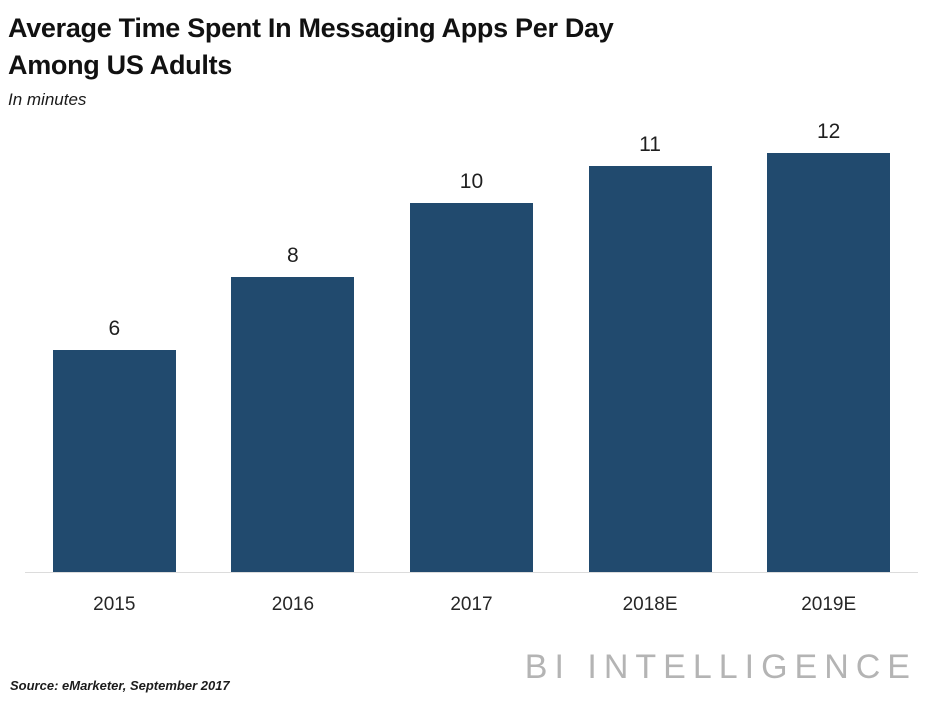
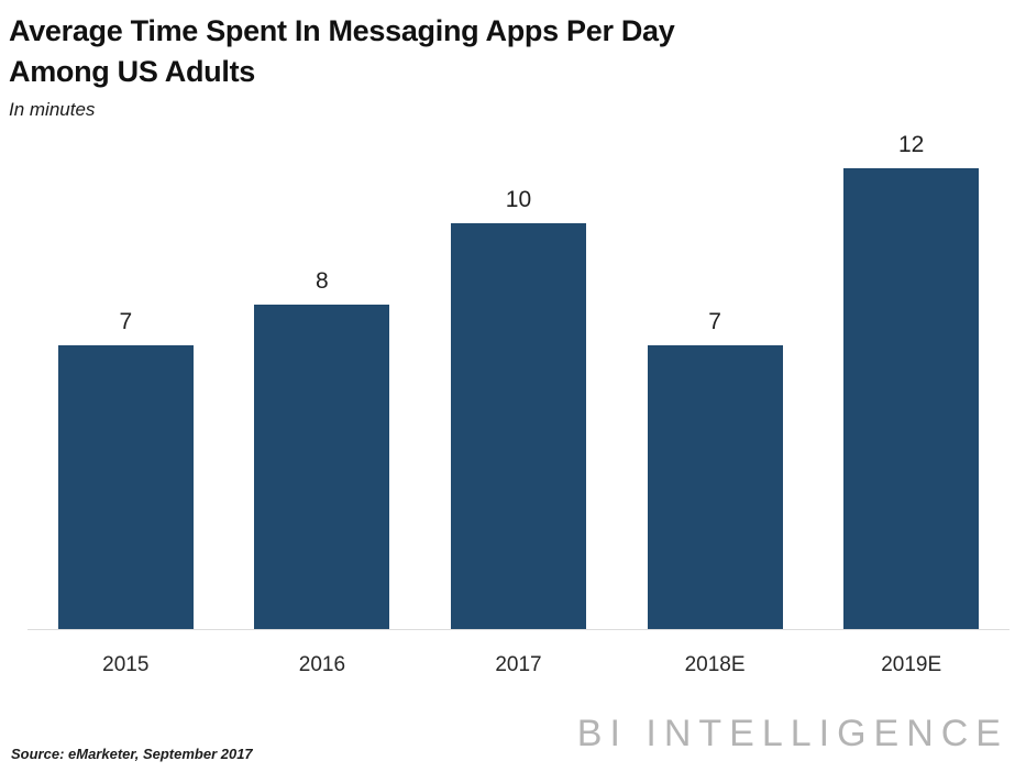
2015: 6 -> 7
2018E: 11 -> 7
